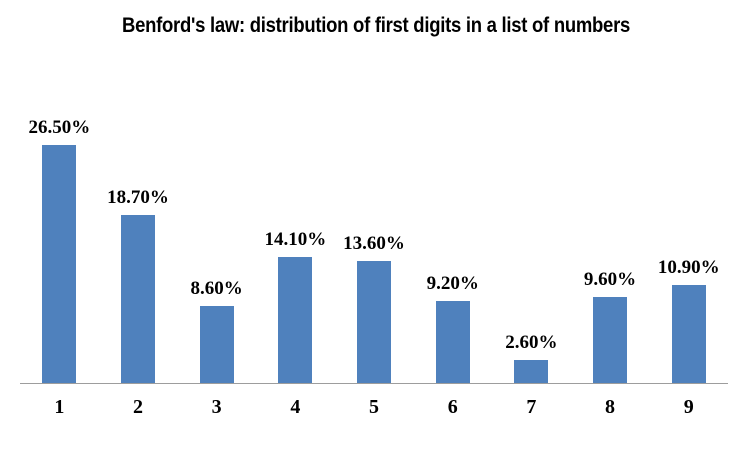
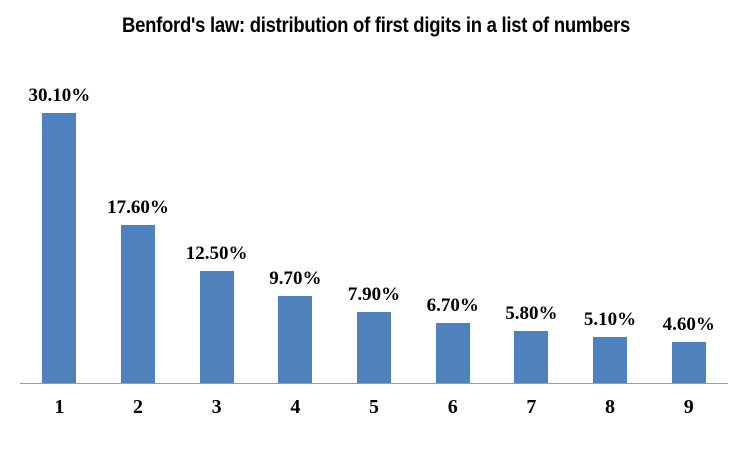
1: 26.50% -> 30.10%
2: 18.70% -> 17.60%
3: 8.60% -> 12.50%
4: 14.10% -> 9.70%
5: 13.60% -> 7.90%
6: 9.20% -> 6.70%
7: 2.60% -> 5.80%
8: 9.60% -> 5.10%
9: 10.90% -> 4.60%
